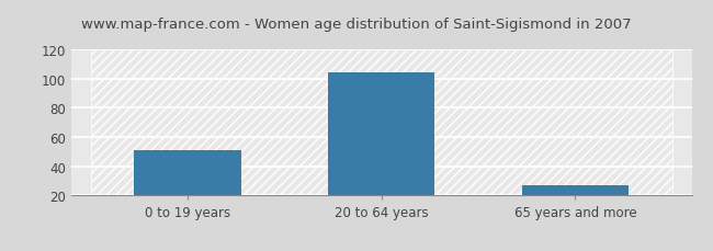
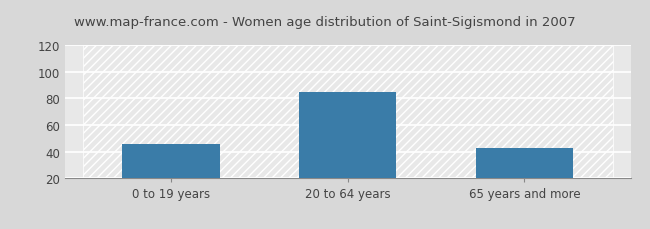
0 to 19 years: 51 -> 46
20 to 64 years: 104 -> 85
65 years and more: 27 -> 43
